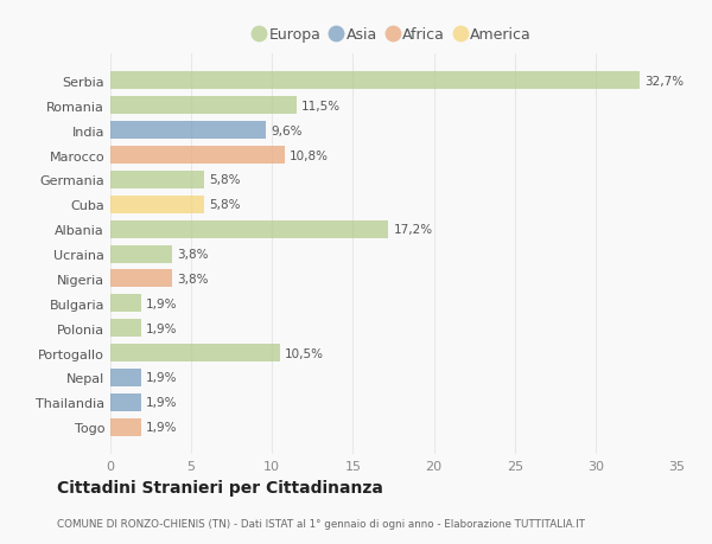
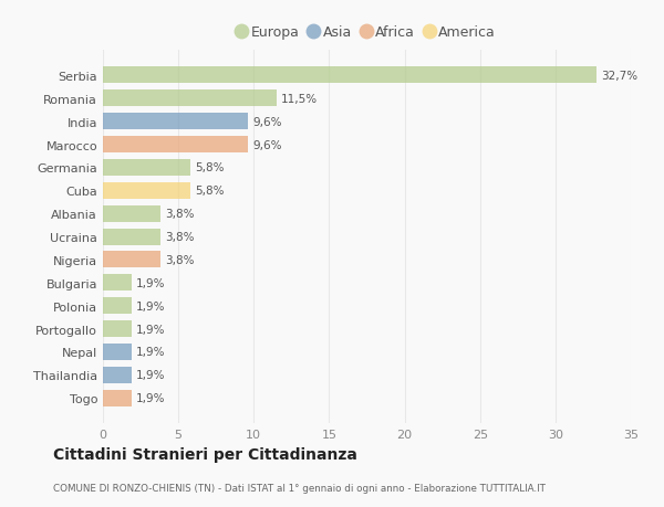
Marocco: 10,8% -> 9,6%
Albania: 17,2% -> 3,8%
Portogallo: 10,5% -> 1,9%
